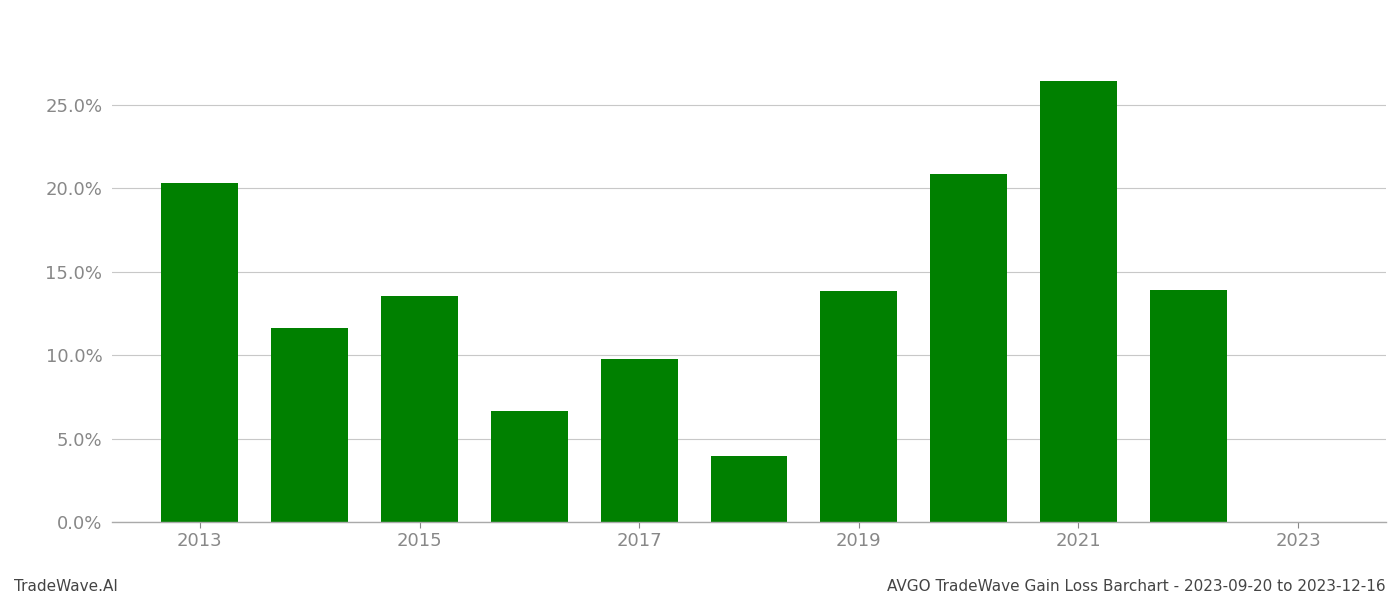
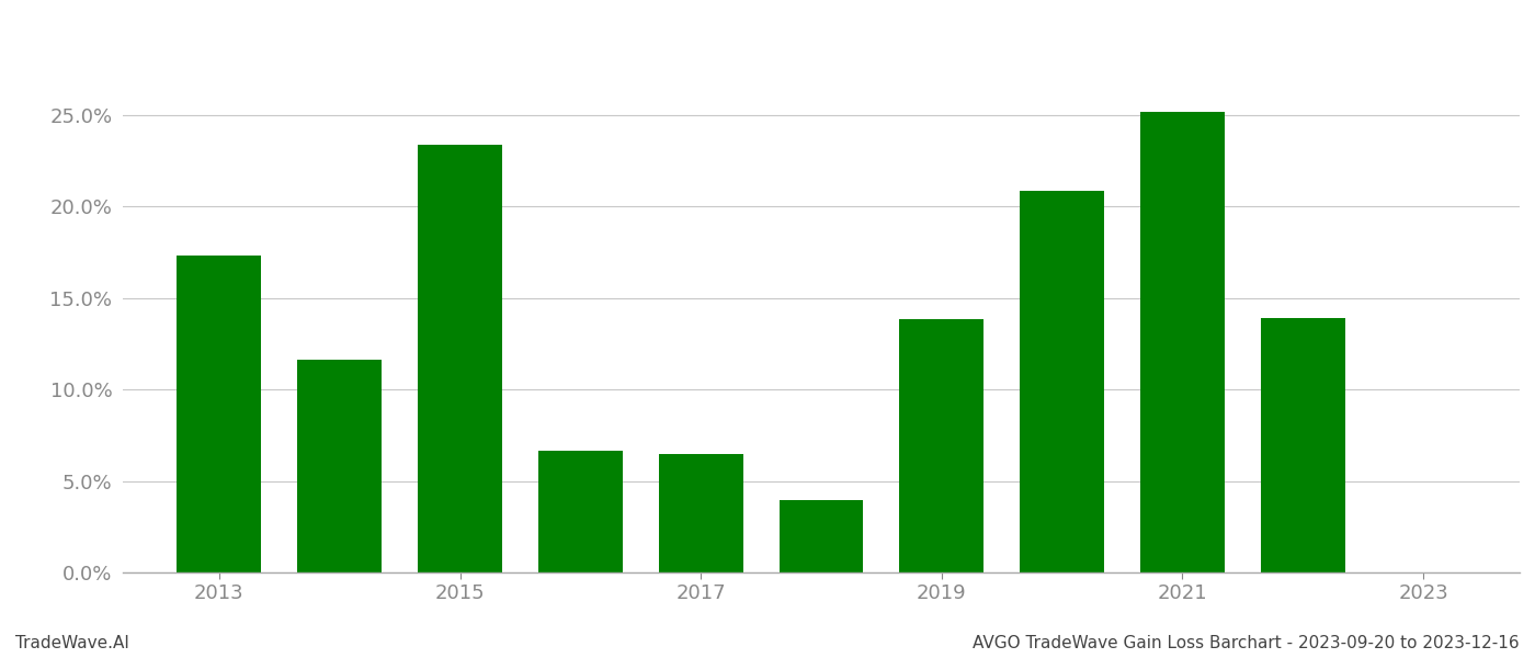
2013: 20.3% -> 17.3%
2015: 13.6% -> 23.4%
2017: 9.8% -> 6.5%
2021: 26.5% -> 25.2%
